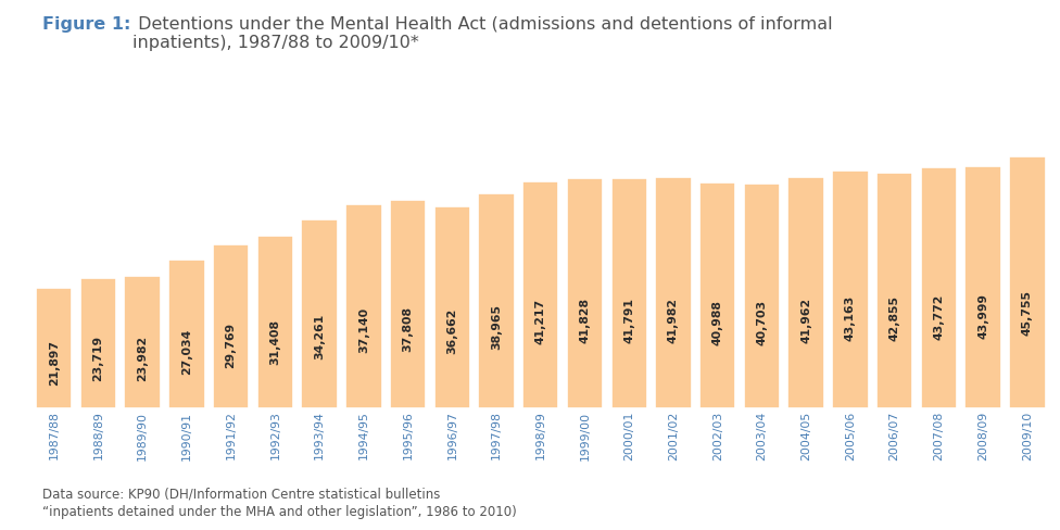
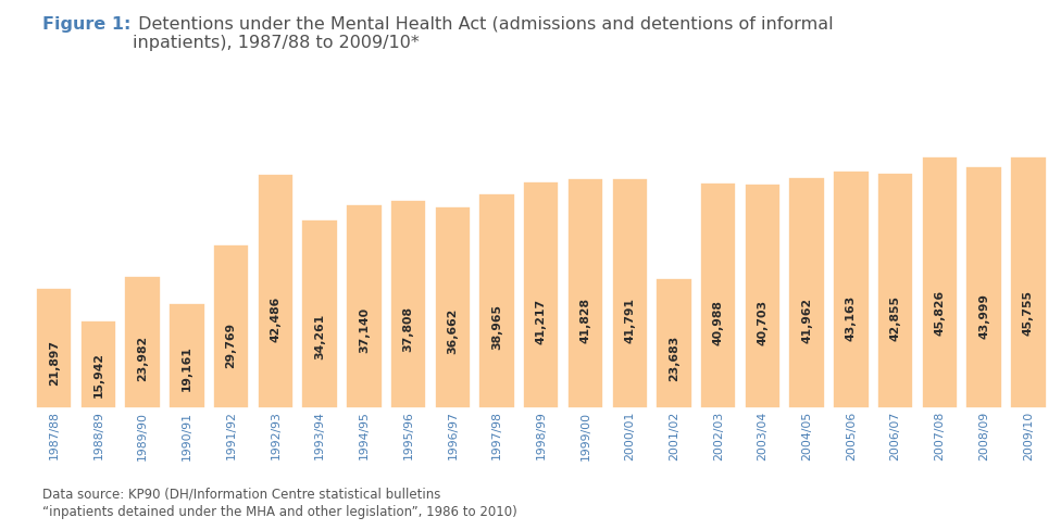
1988/89: 23,719 -> 15,942
1990/91: 27,034 -> 19,161
1992/93: 31,408 -> 42,486
2001/02: 41,982 -> 23,683
2007/08: 43,772 -> 45,826
